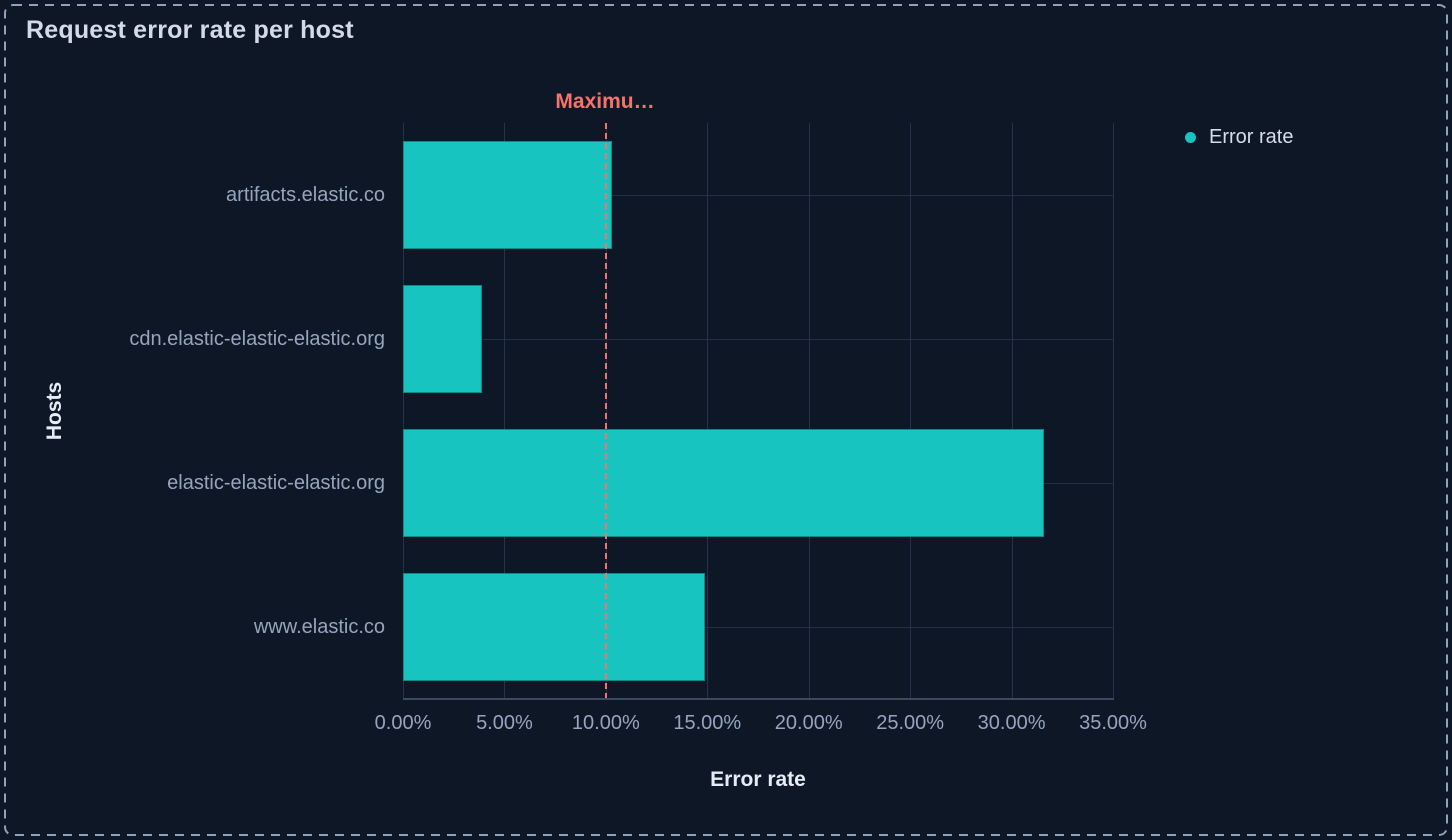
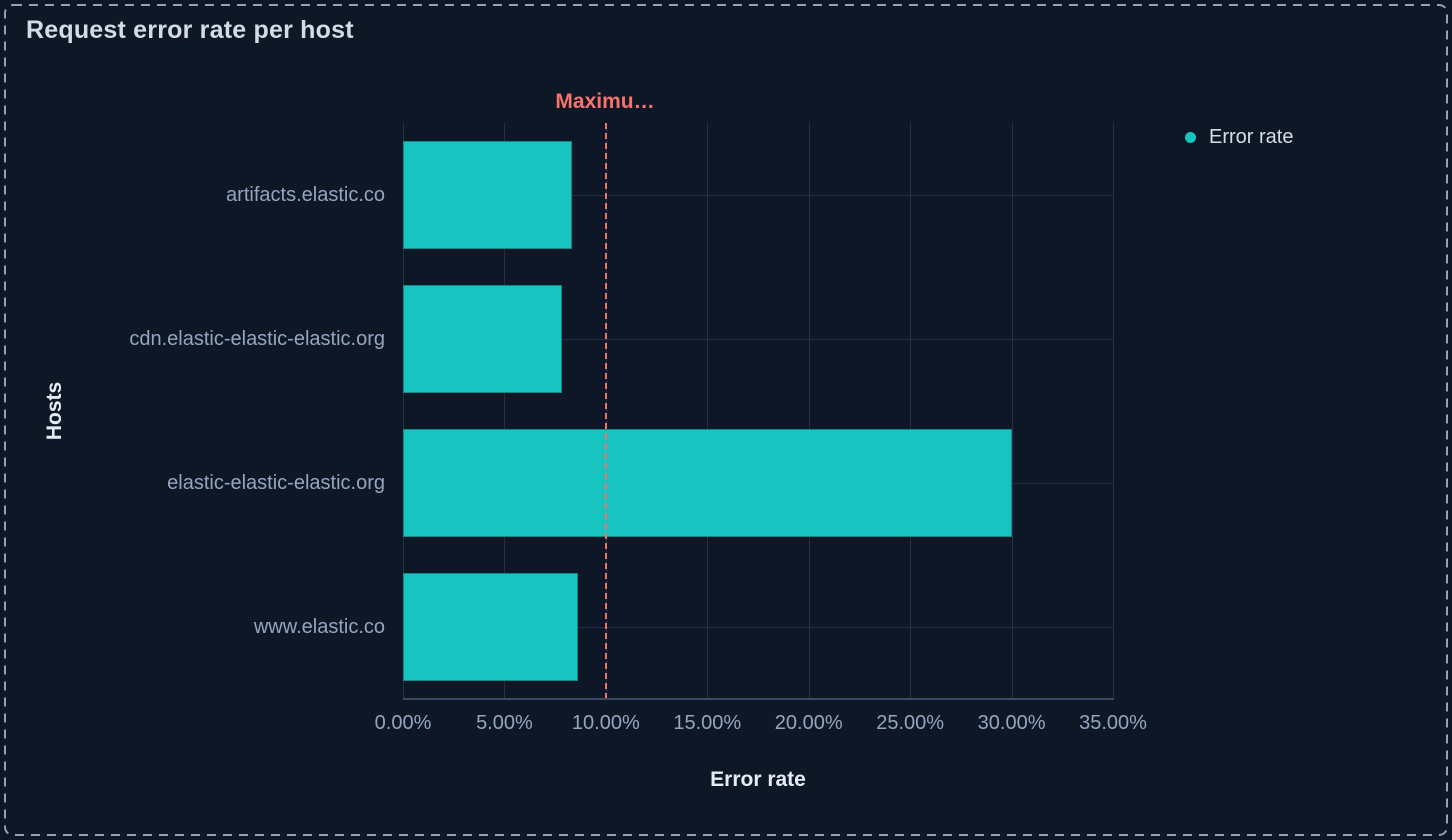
artifacts.elastic.co: 10.3% -> 8.3%
cdn.elastic-elastic-elastic.org: 3.9% -> 7.8%
elastic-elastic-elastic.org: 31.6% -> 30.0%
www.elastic.co: 14.9% -> 8.6%
